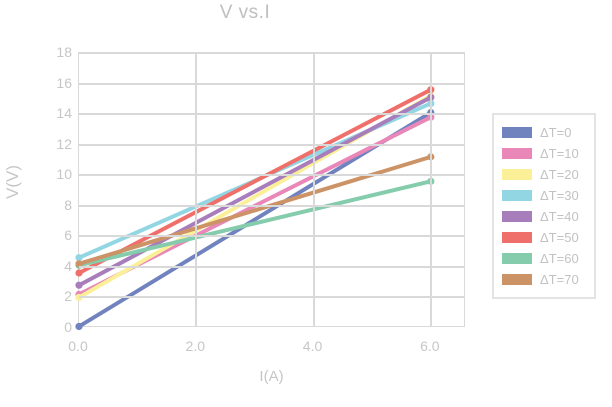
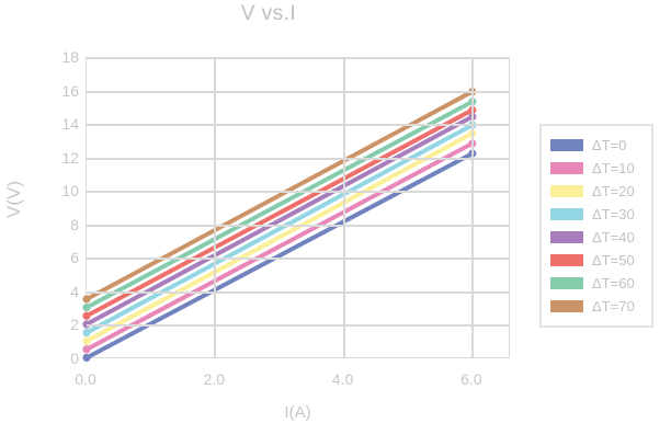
ΔT=10/0.0: 2.2 -> 0.6
ΔT=20/0.0: 2.0 -> 1.1
ΔT=30/0.0: 4.6 -> 1.6
ΔT=40/0.0: 2.8 -> 2.1
ΔT=50/0.0: 3.6 -> 2.6
ΔT=60/0.0: 4.1 -> 3.1
ΔT=70/0.0: 4.2 -> 3.6
ΔT=0/6.0: 14.1 -> 12.3
ΔT=10/6.0: 13.8 -> 12.9
ΔT=20/6.0: 15.2 -> 13.5
ΔT=30/6.0: 14.7 -> 14.0
ΔT=40/6.0: 15.1 -> 14.5
ΔT=50/6.0: 15.6 -> 14.9
ΔT=60/6.0: 9.6 -> 15.4
ΔT=70/6.0: 11.2 -> 16.0
